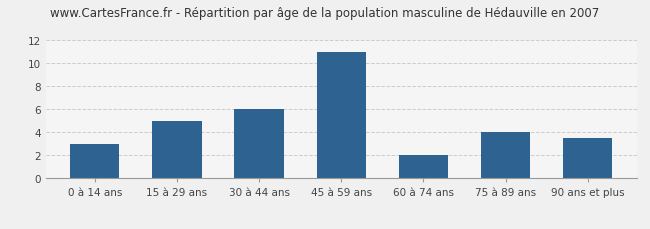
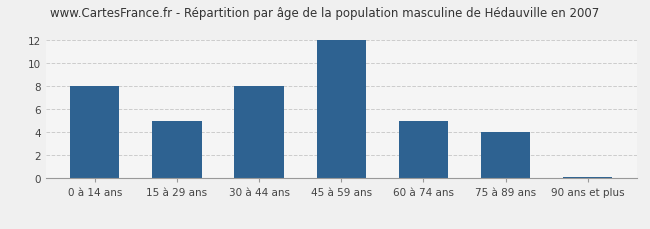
0 à 14 ans: 3.0 -> 8.0
30 à 44 ans: 6.0 -> 8.0
45 à 59 ans: 11.0 -> 12.0
60 à 74 ans: 2.0 -> 5.0
90 ans et plus: 3.5 -> 0.1
